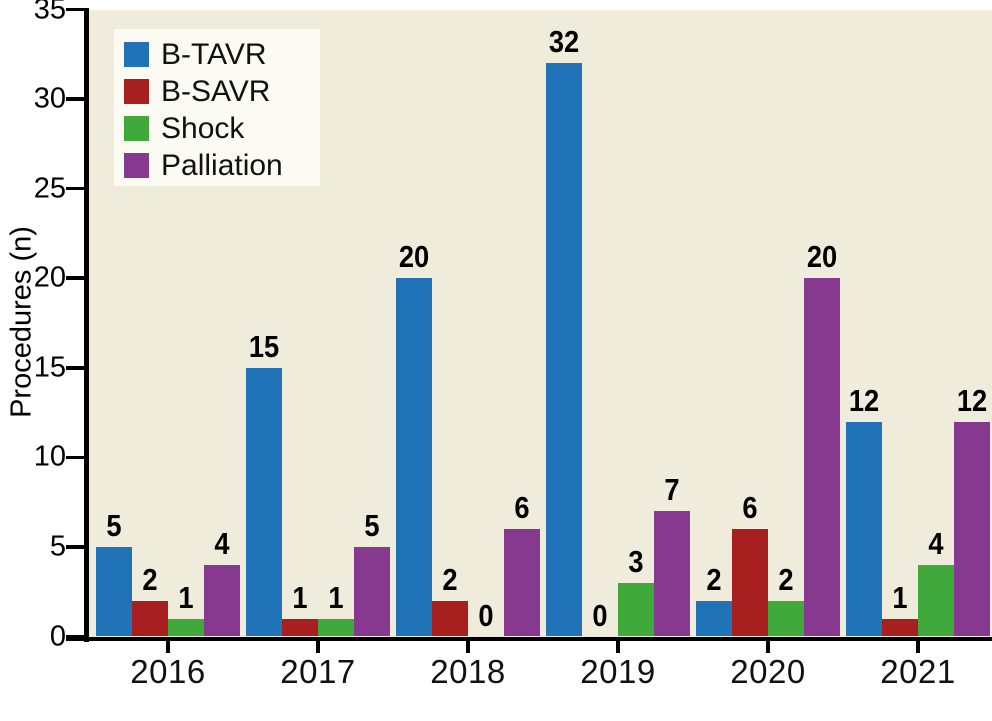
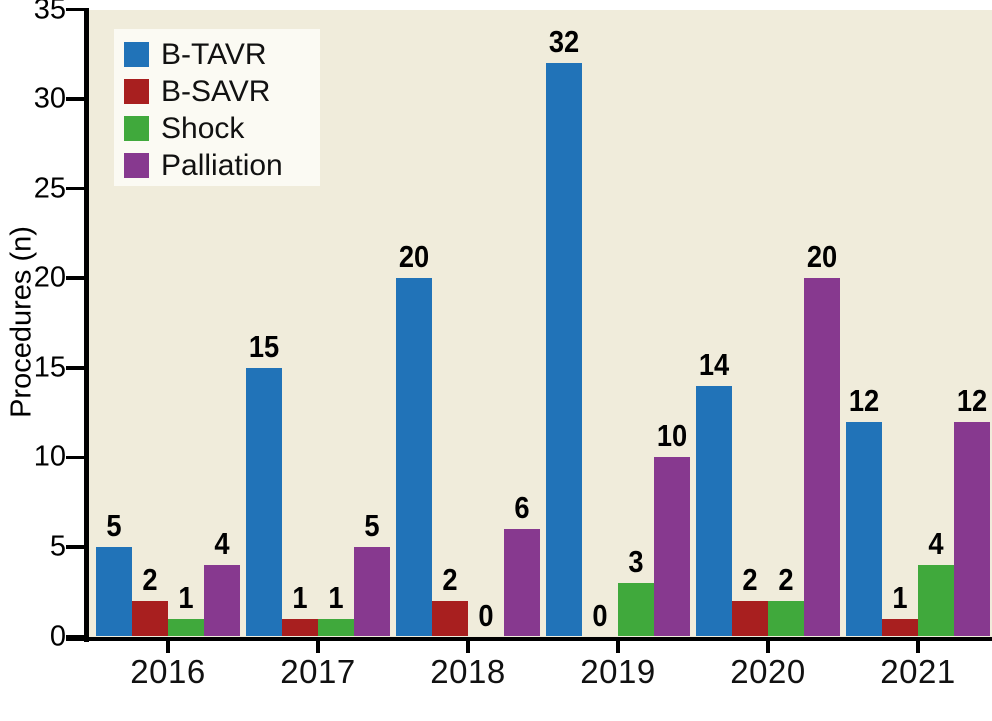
Palliation/2019: 7 -> 10
B-TAVR/2020: 2 -> 14
B-SAVR/2020: 6 -> 2
